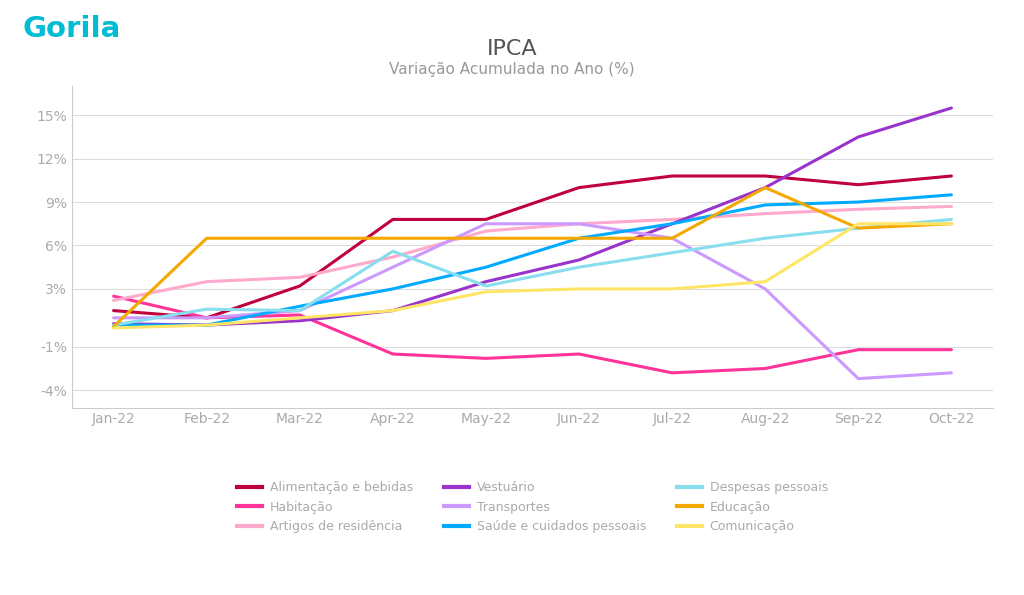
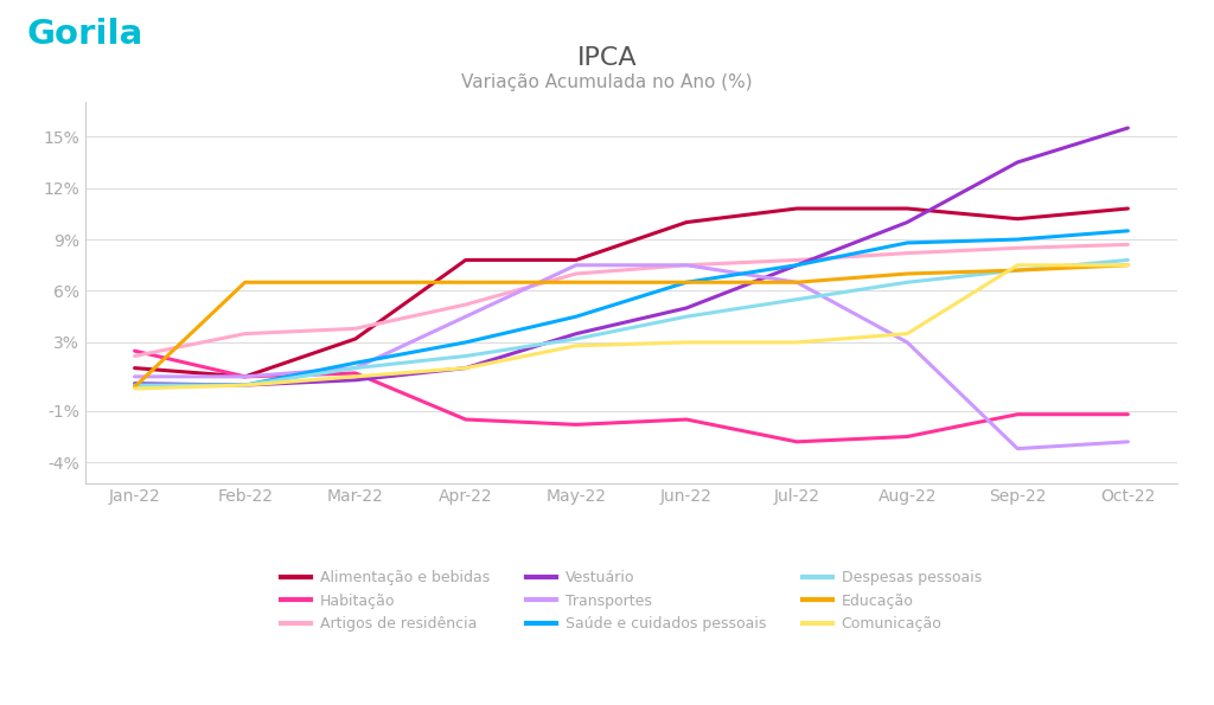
Despesas pessoais/Feb-22: 1.6% -> 0.5%
Despesas pessoais/Apr-22: 5.6% -> 2.2%
Educação/Aug-22: 10.0% -> 7.0%
